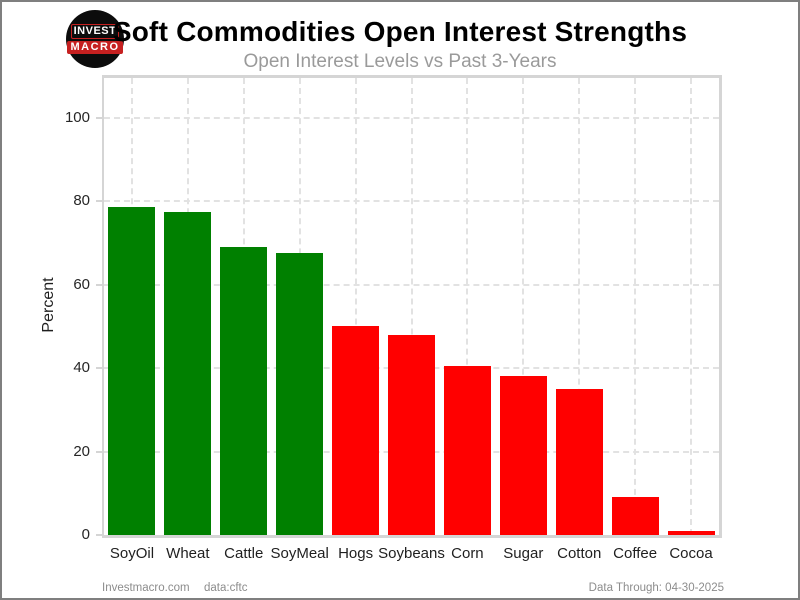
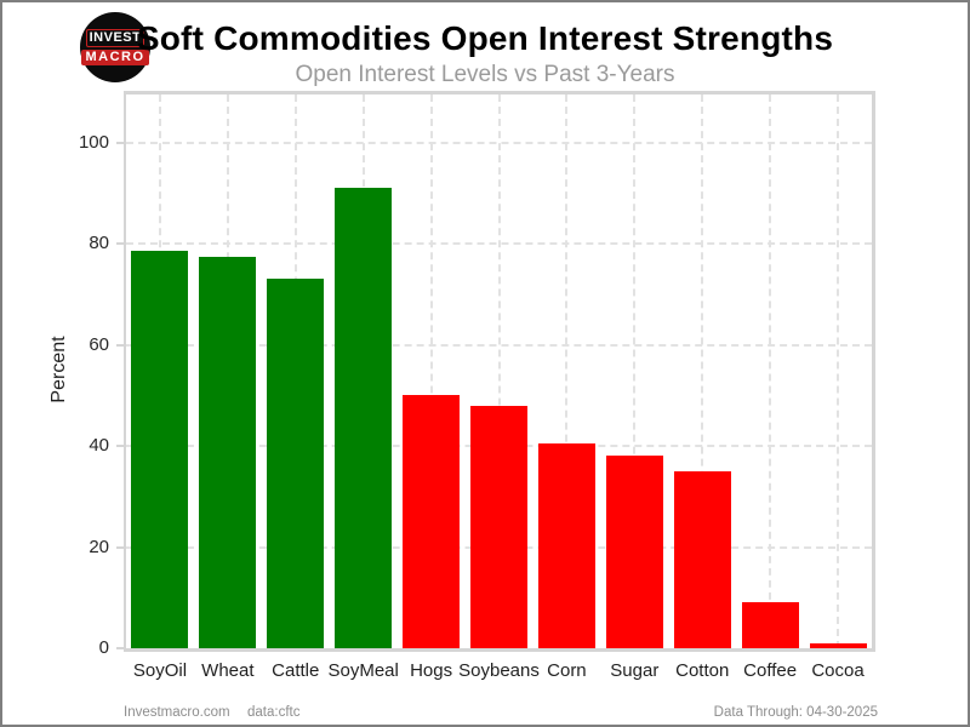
Cattle: 69 -> 73
SoyMeal: 68 -> 91
